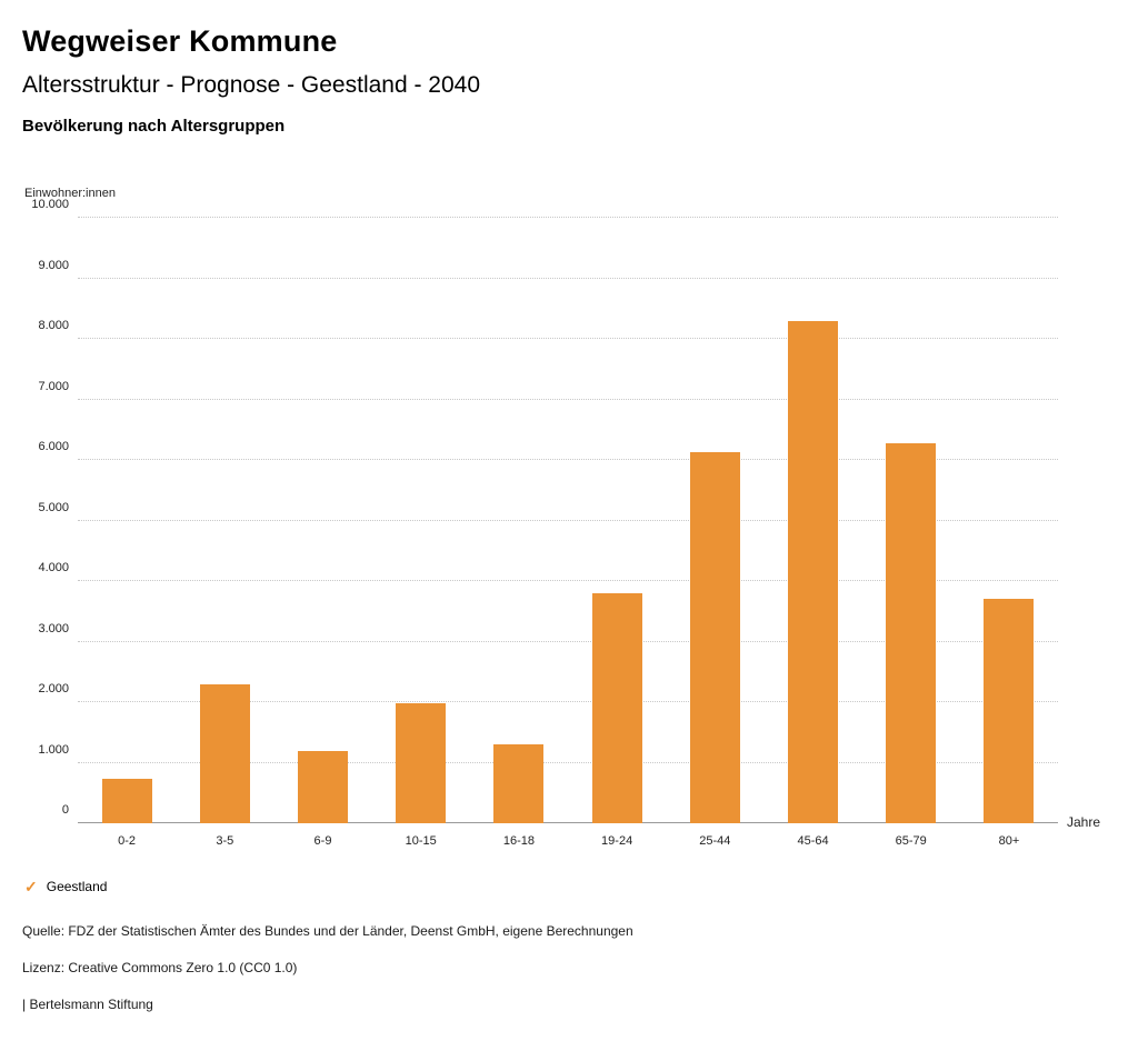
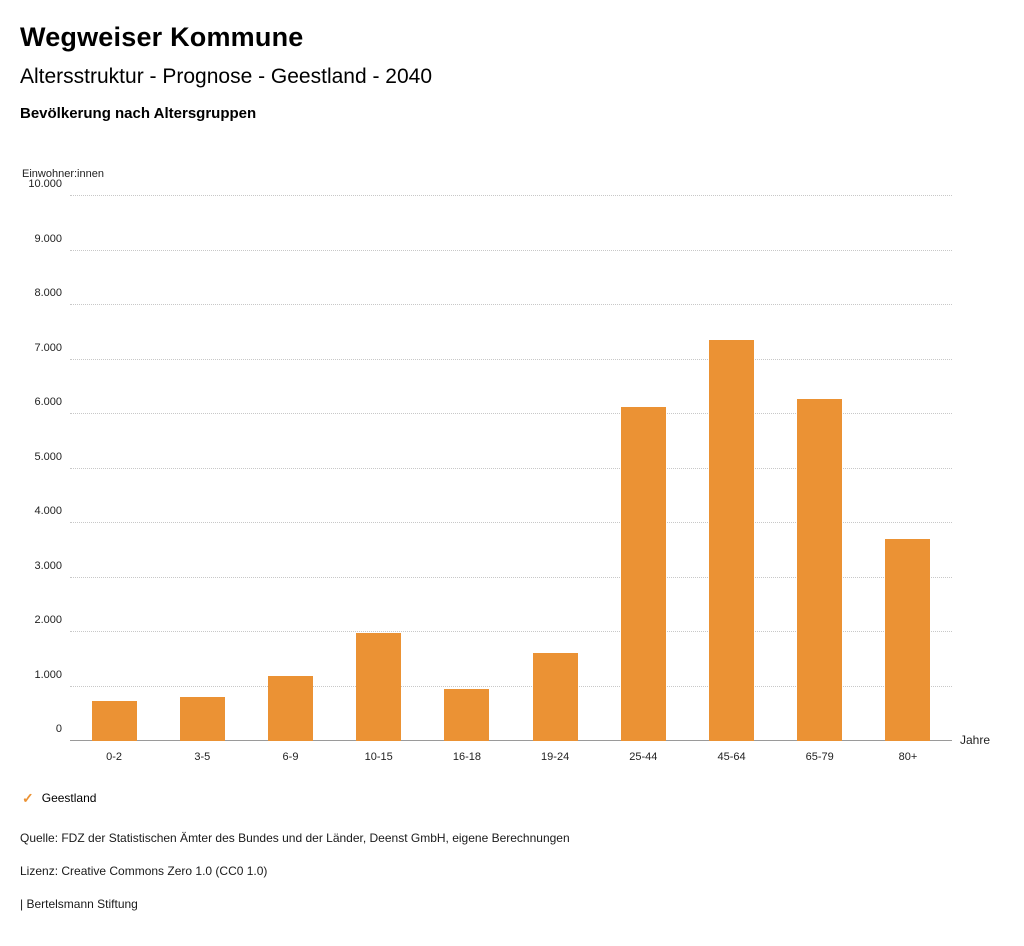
3-5: 2300 -> 800
16-18: 1300 -> 1000
19-24: 3800 -> 1600
45-64: 8300 -> 7400
